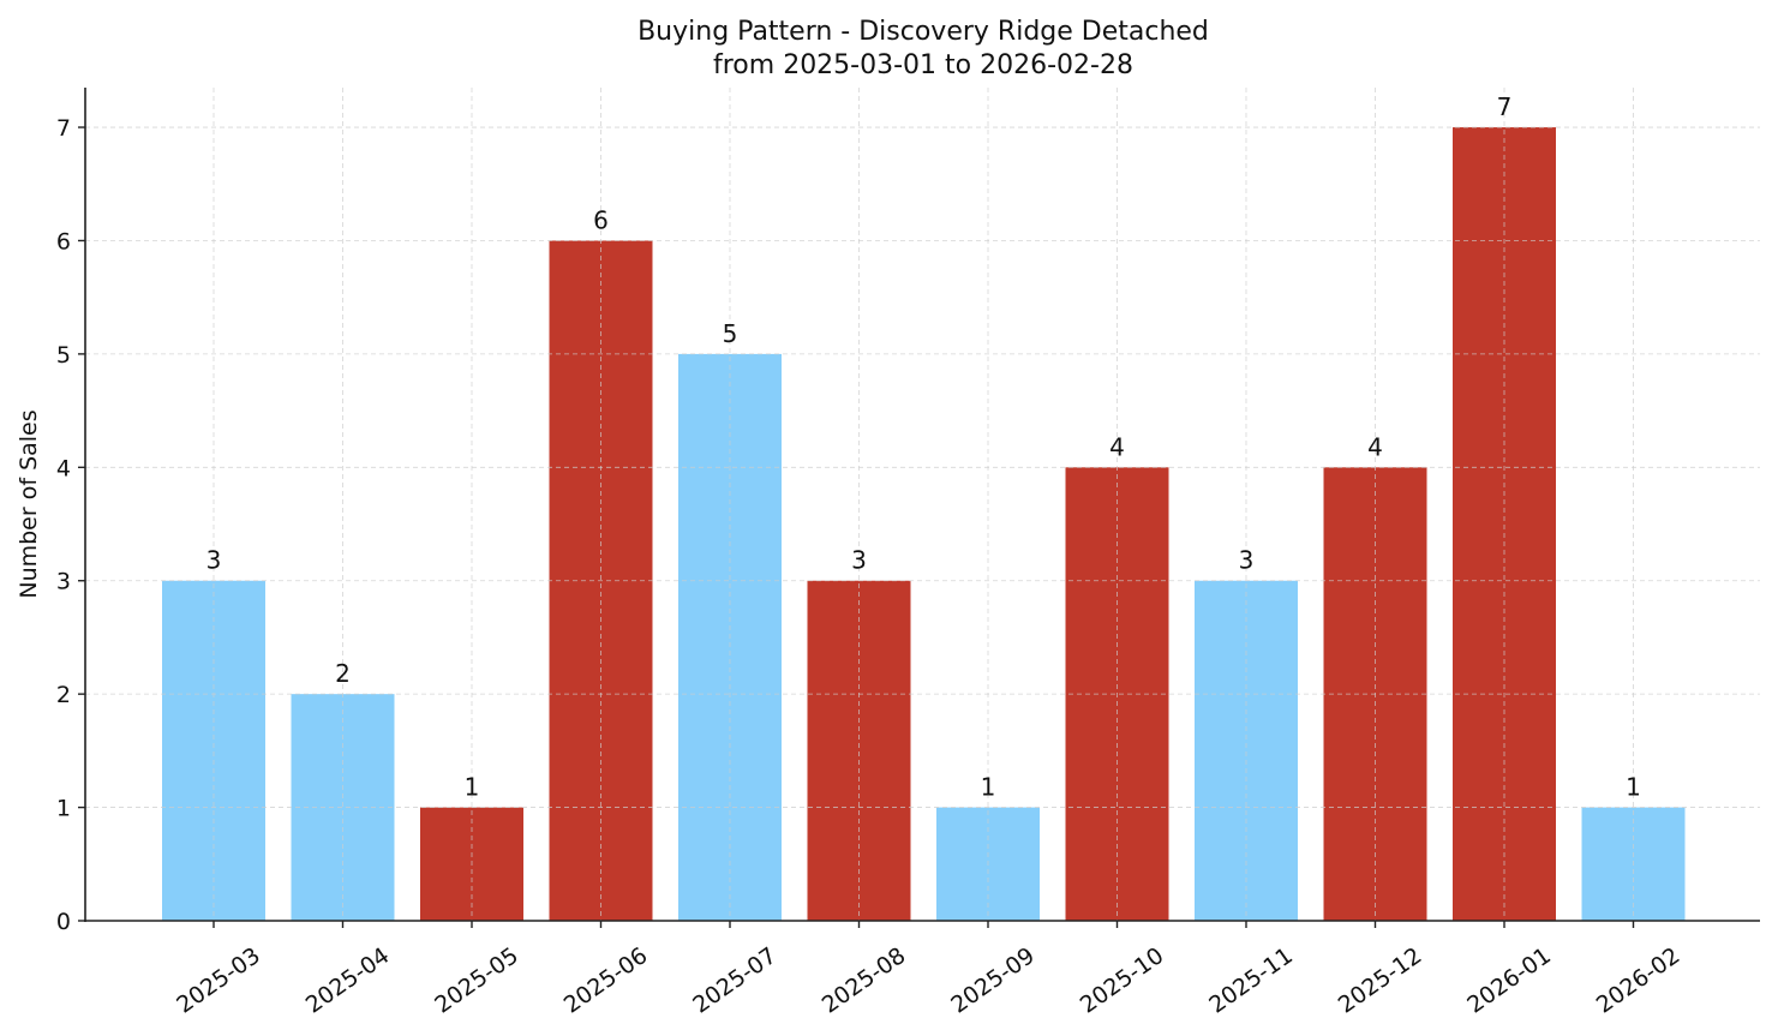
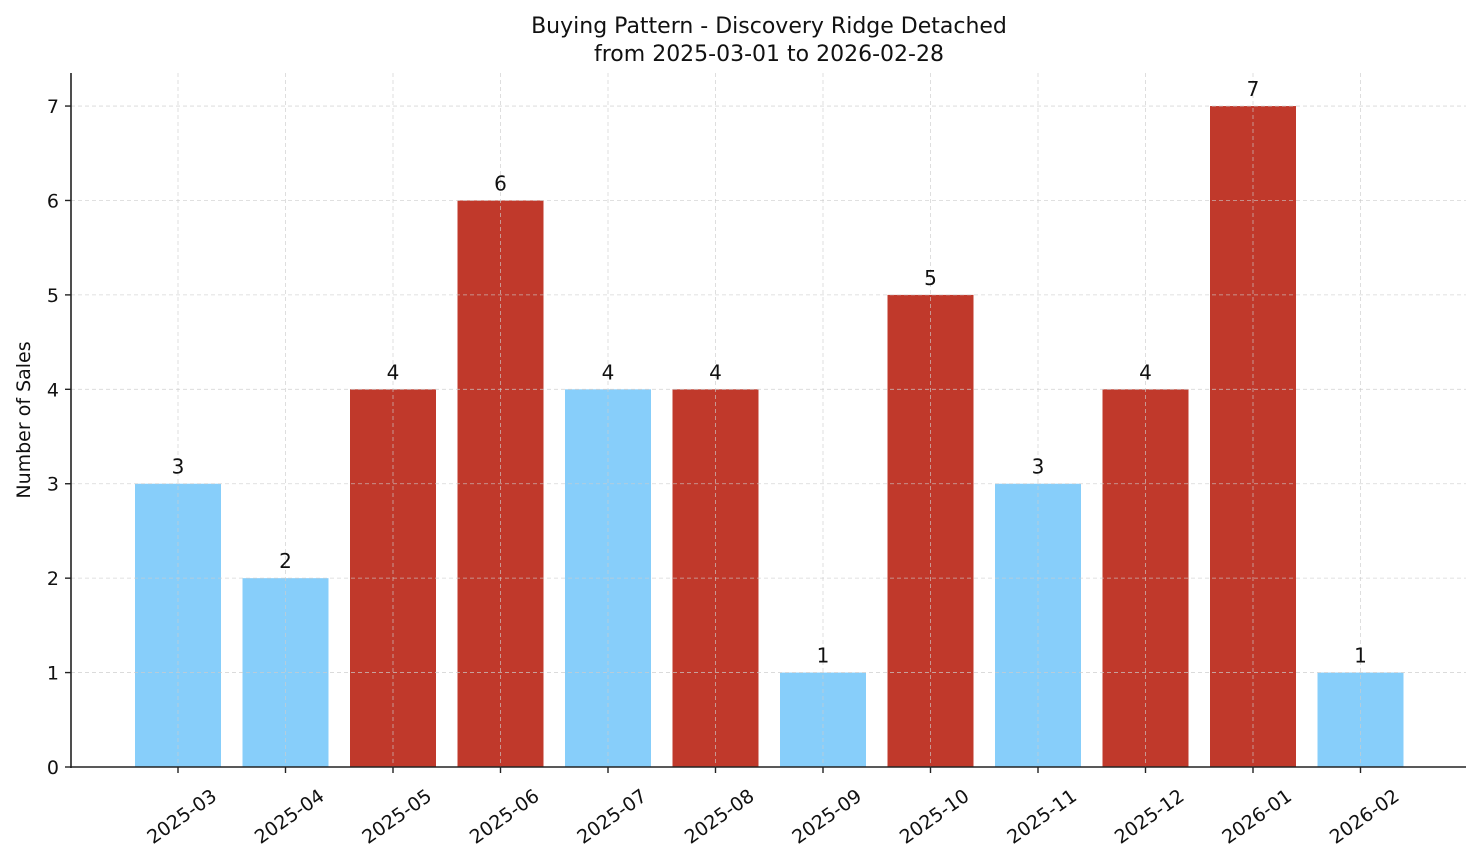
2025-05: 1 -> 4
2025-07: 5 -> 4
2025-08: 3 -> 4
2025-10: 4 -> 5
